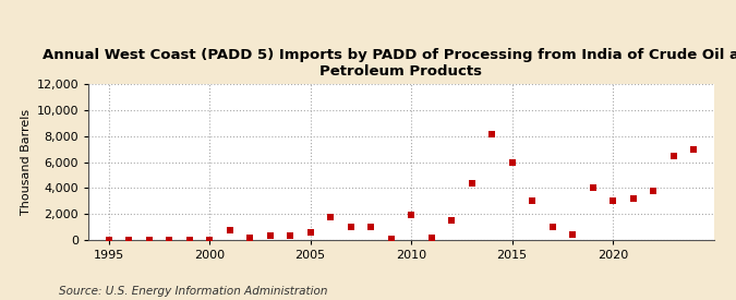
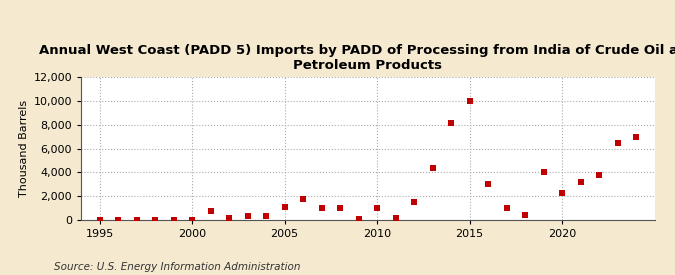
2005: 600 -> 1,100
2010: 1,900 -> 1,000
2015: 6,000 -> 10,000
2020: 3,000 -> 2,200
